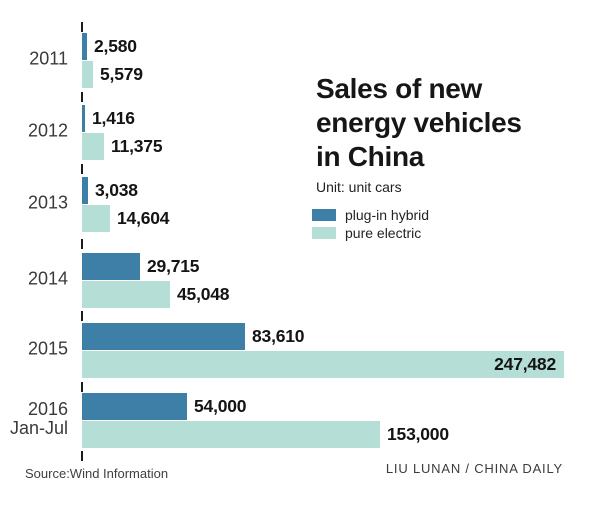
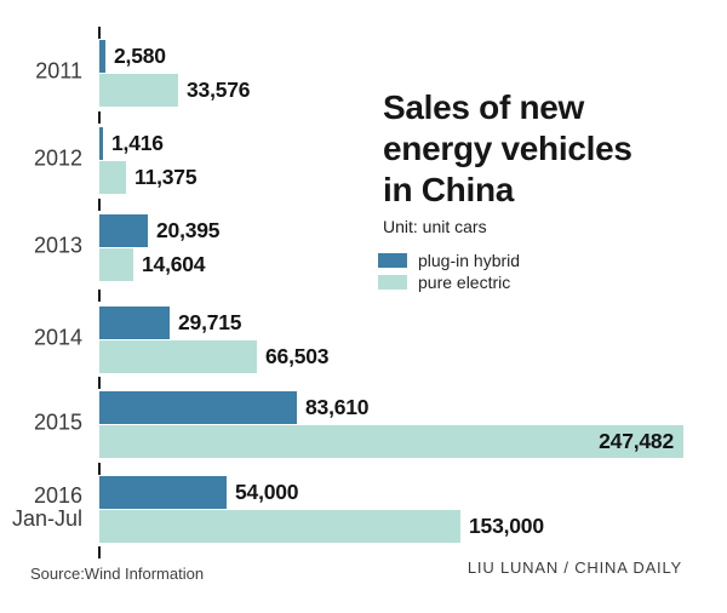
pure electric/2011: 5,579 -> 33,576
plug-in hybrid/2013: 3,038 -> 20,395
pure electric/2014: 45,048 -> 66,503
